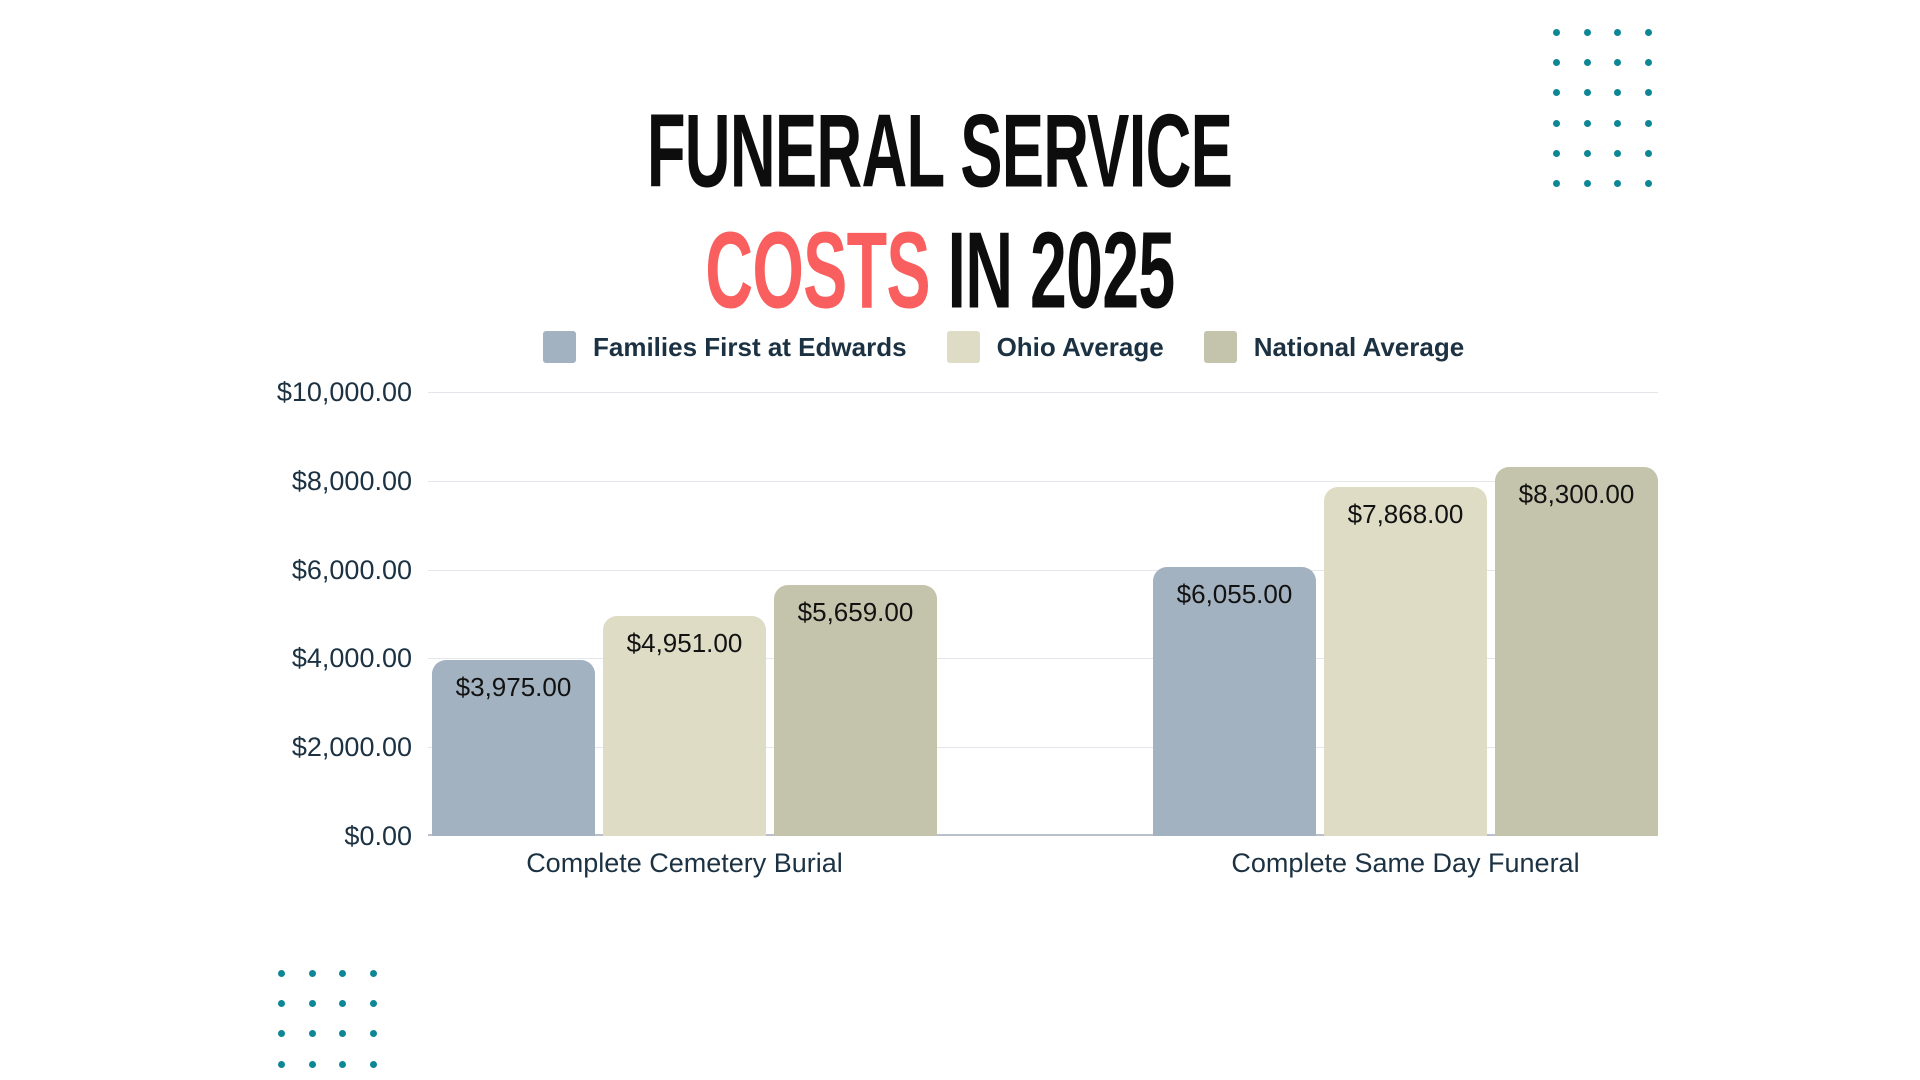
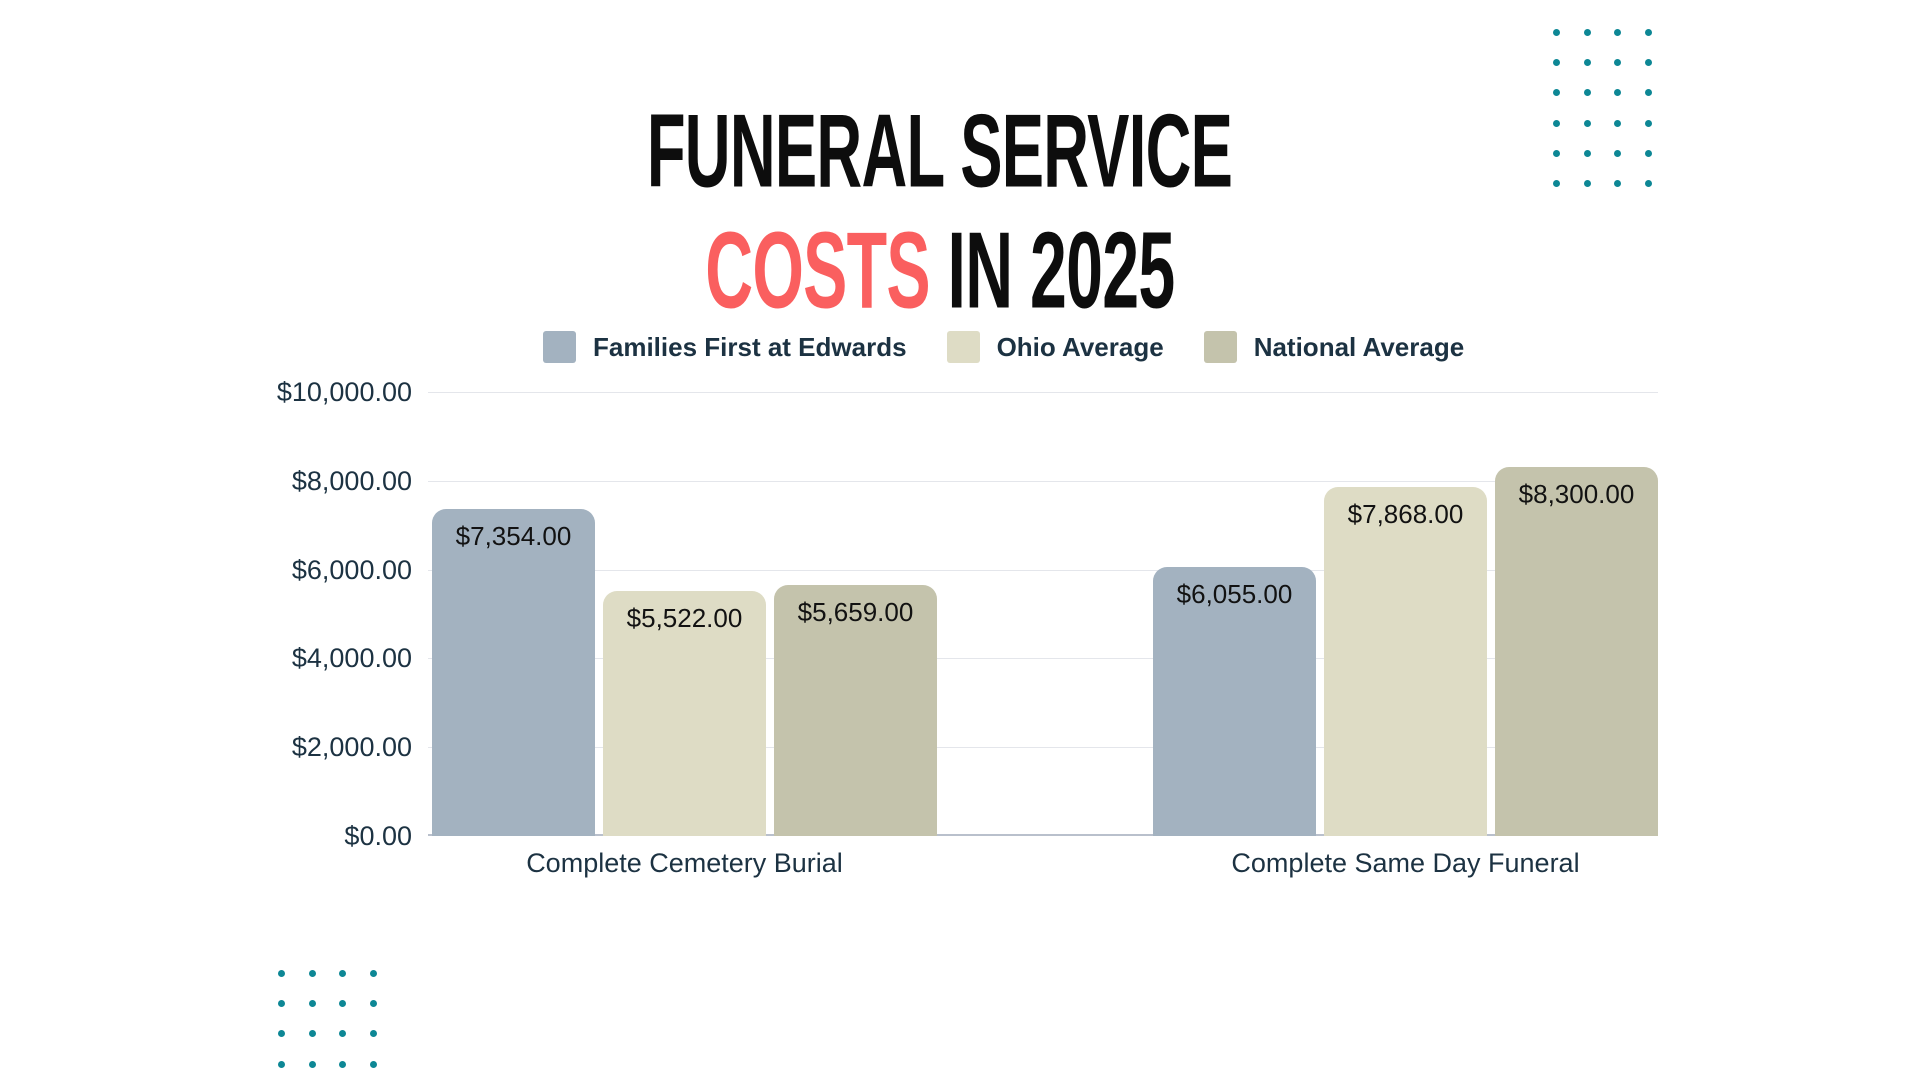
Families First at Edwards/Complete Cemetery Burial: $3,975.00 -> $7,354.00
Ohio Average/Complete Cemetery Burial: $4,951.00 -> $5,522.00
